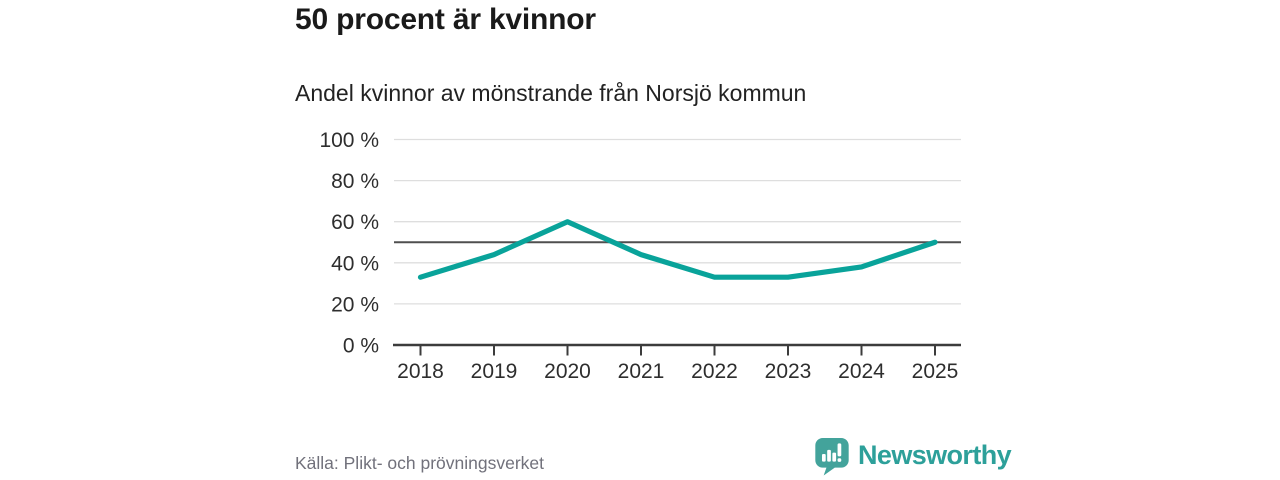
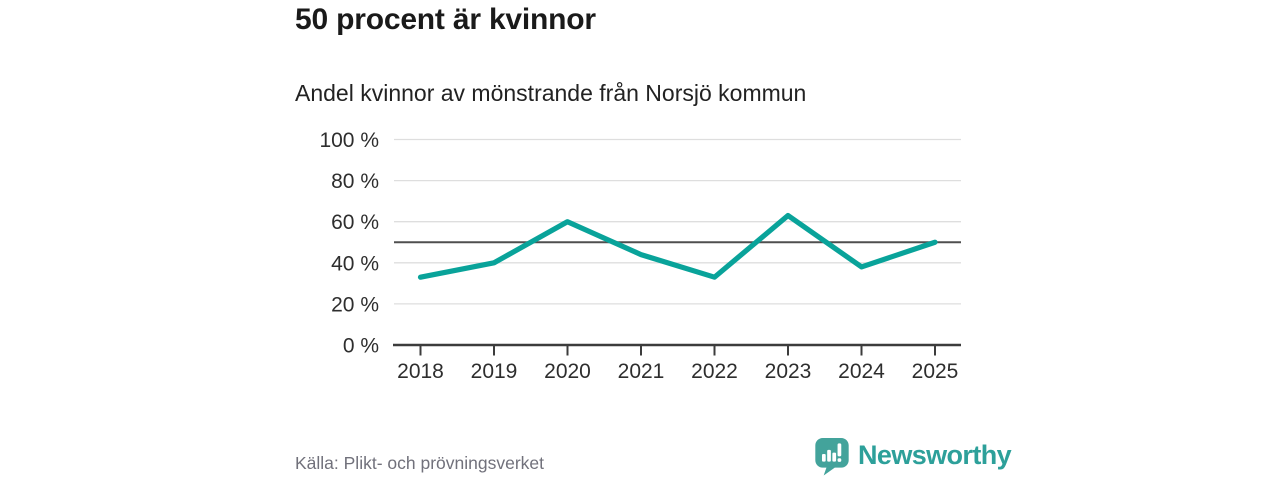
2019: 44% -> 40%
2023: 33% -> 63%
